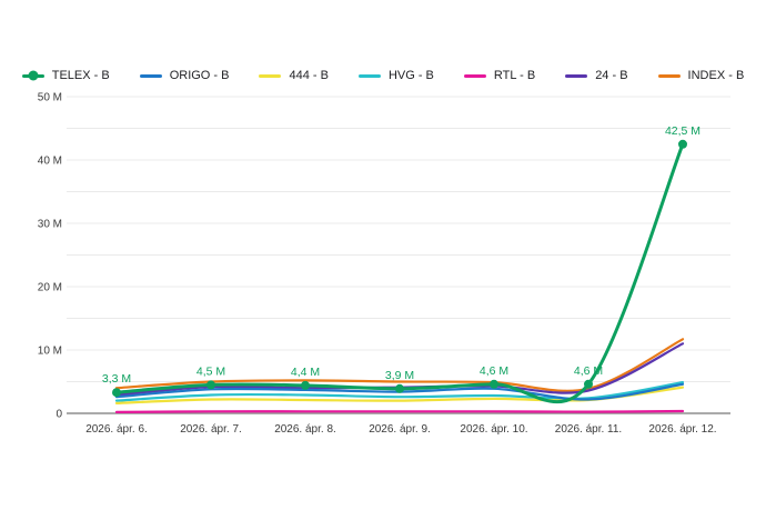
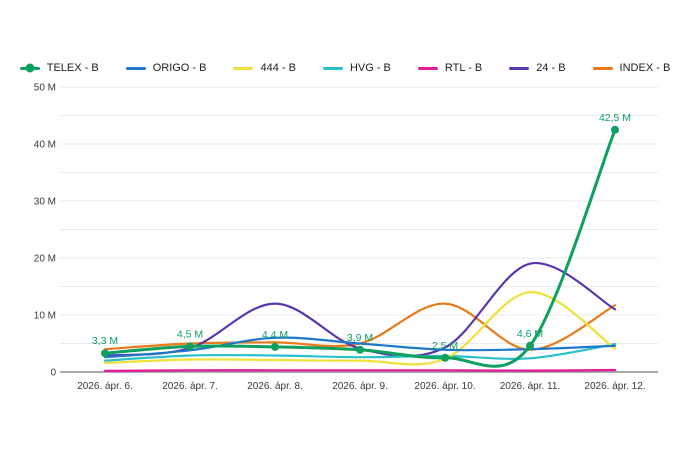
ORIGO - B/2026. ápr. 8.: 4M -> 6M
24 - B/2026. ápr. 8.: 4M -> 12M
ORIGO - B/2026. ápr. 9.: 3M -> 5M
TELEX - B/2026. ápr. 10.: 4,6 -> 2,5
INDEX - B/2026. ápr. 10.: 5M -> 12M
ORIGO - B/2026. ápr. 11.: 2M -> 4M
444 - B/2026. ápr. 11.: 2M -> 14M
24 - B/2026. ápr. 11.: 4M -> 19M
